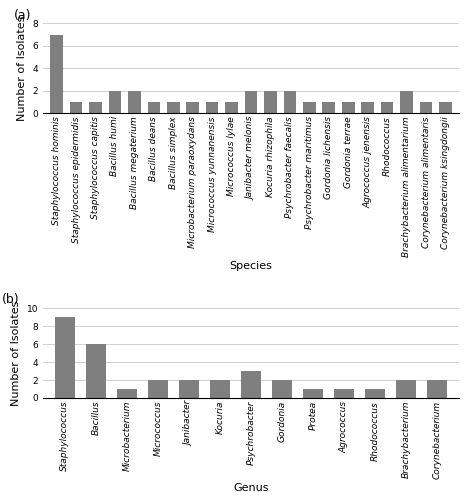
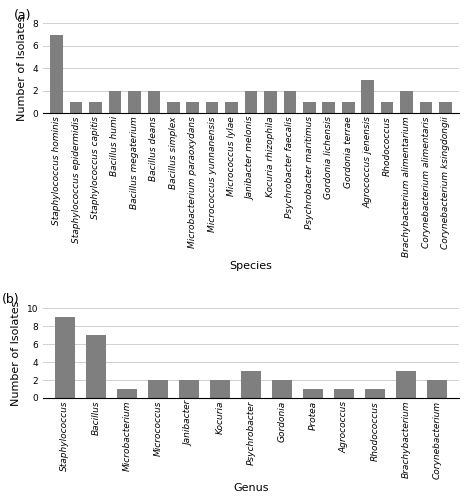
Bacillus deans: 1 -> 2
Agrococcus jenensis: 1 -> 3
Bacillus: 6 -> 7
Brachybacterium: 2 -> 3
